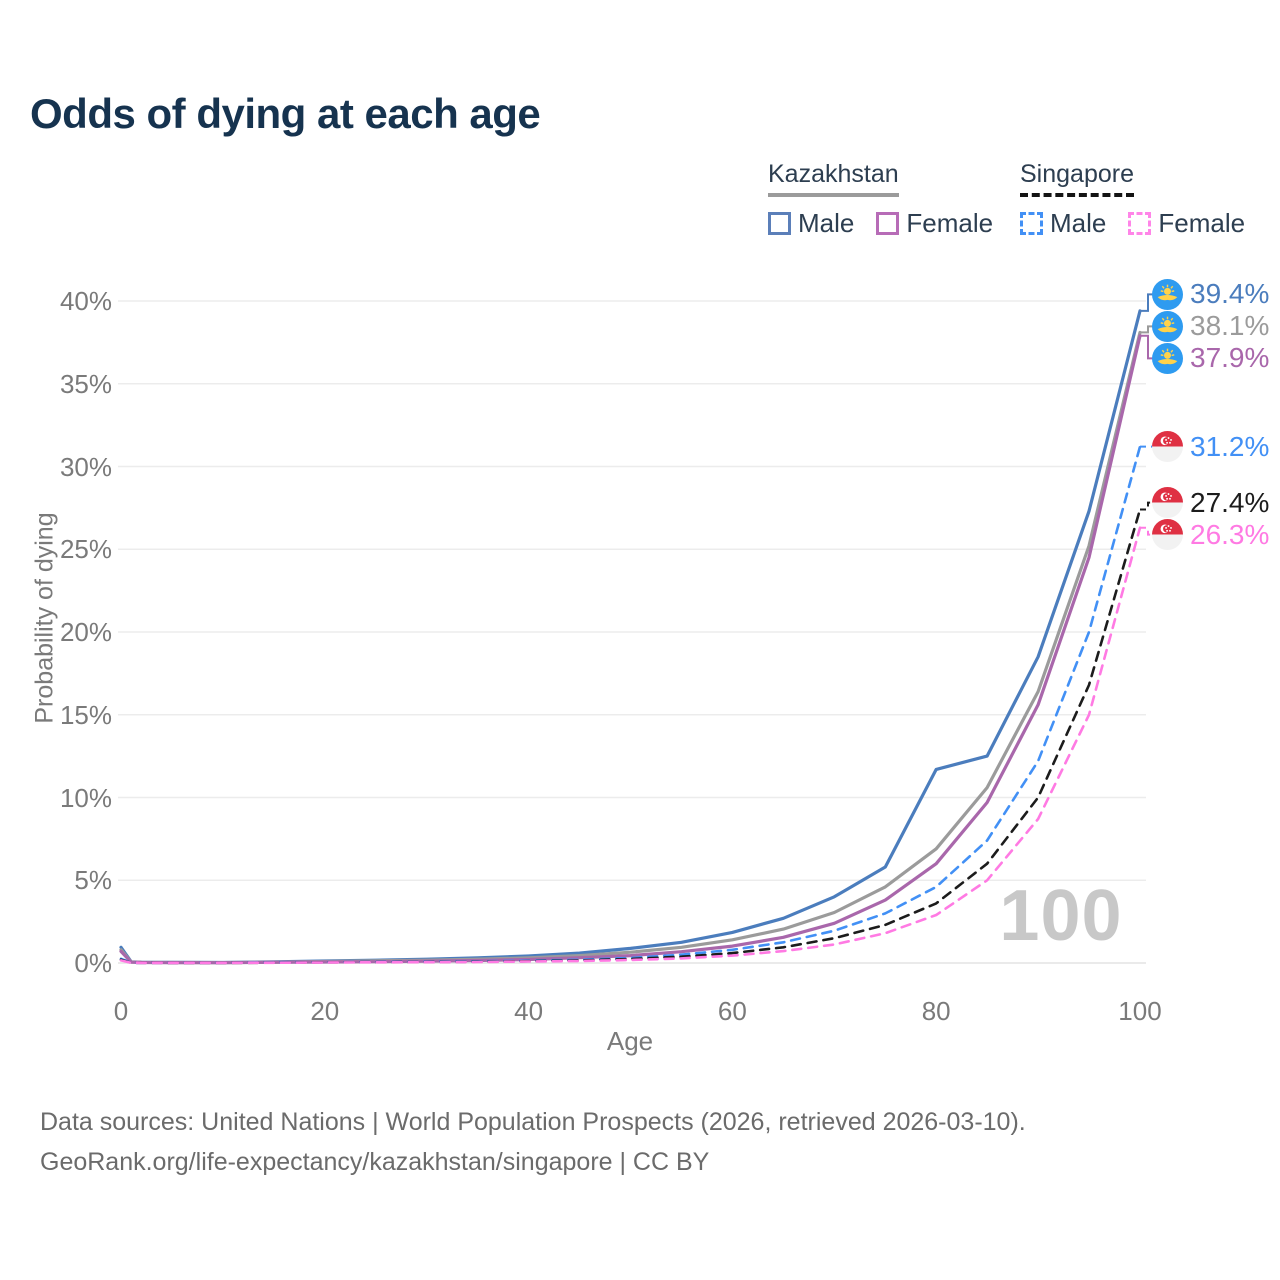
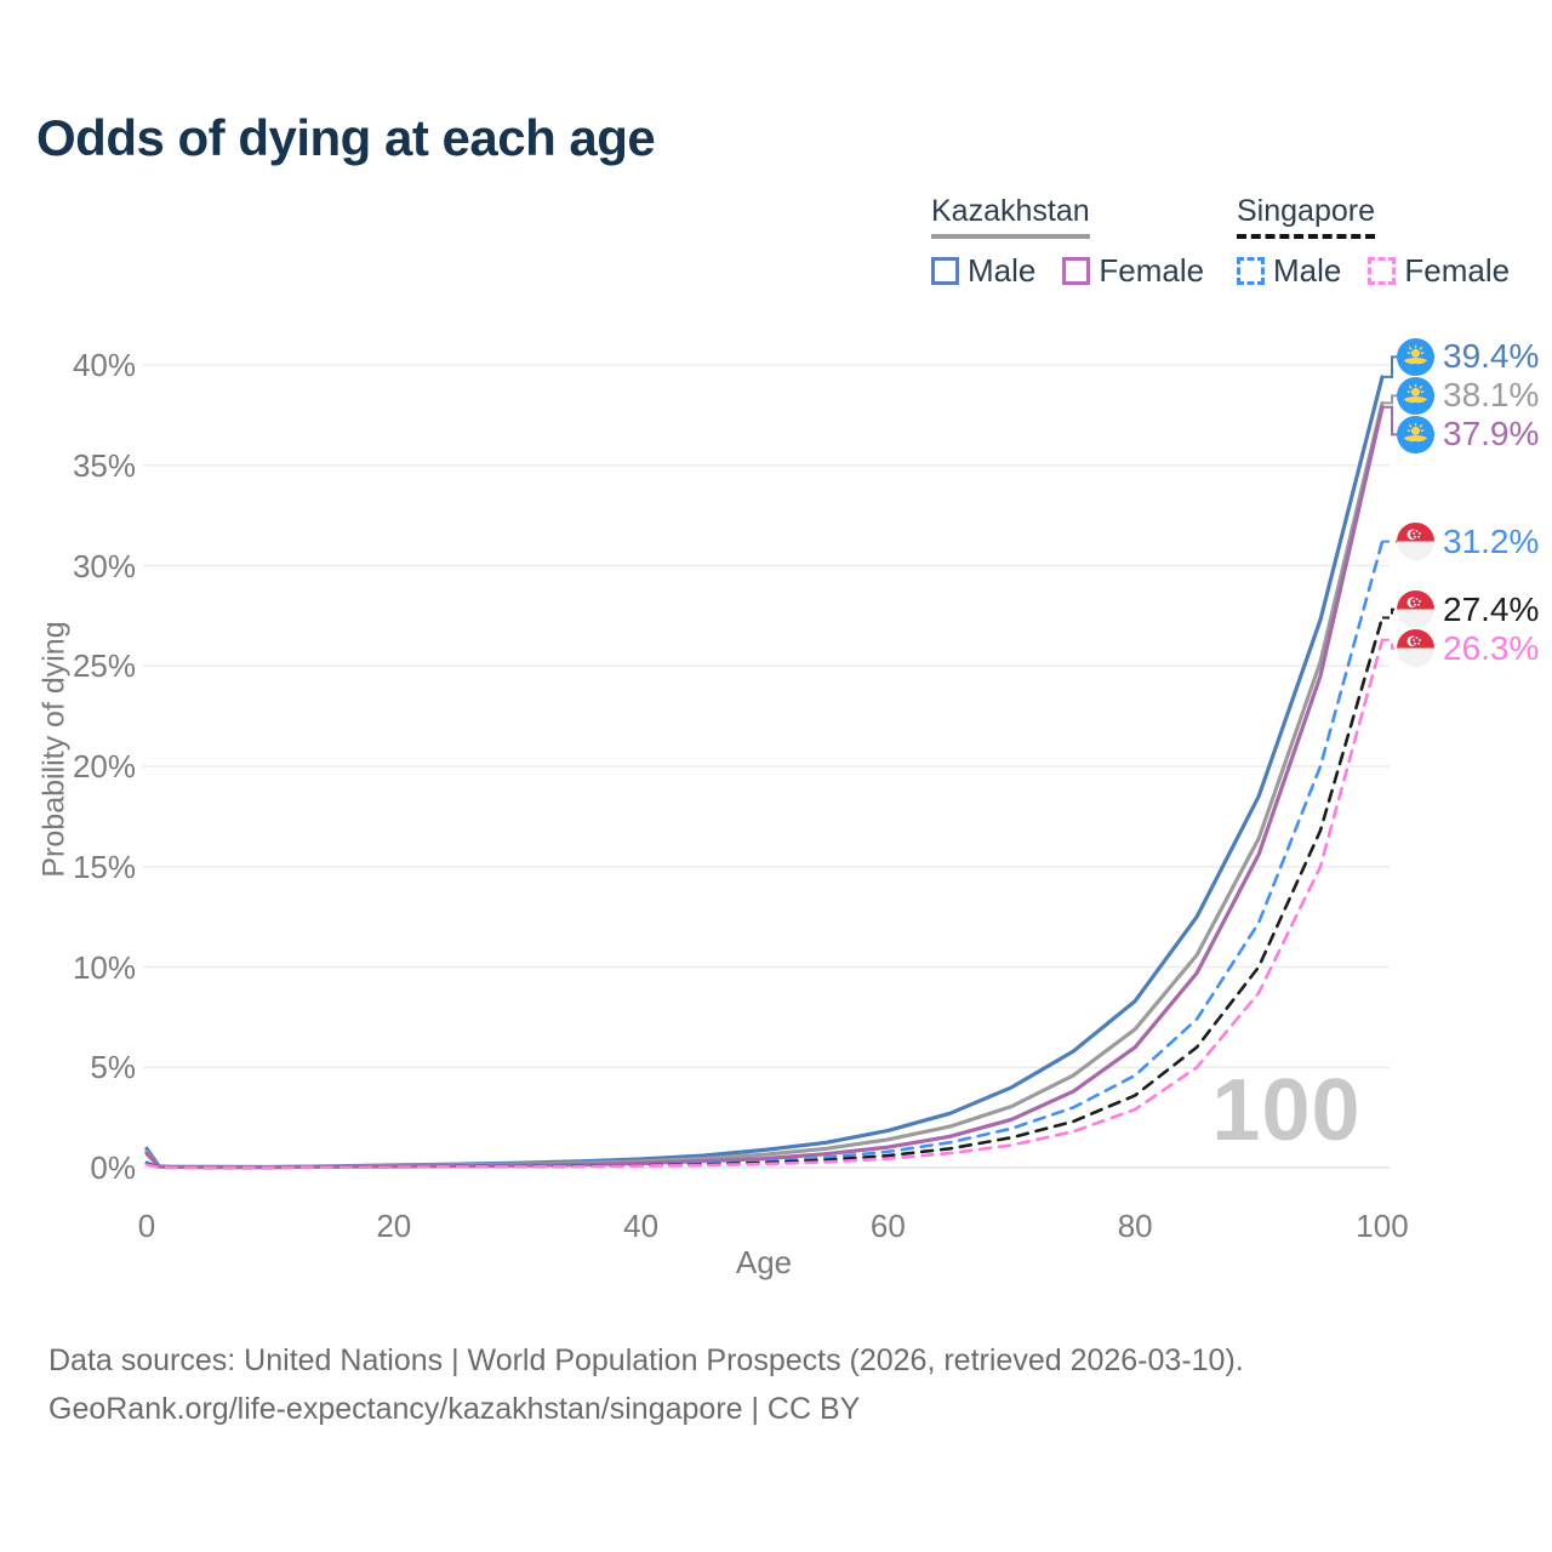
Kazakhstan Male/80: 11.7% -> 8.3%
